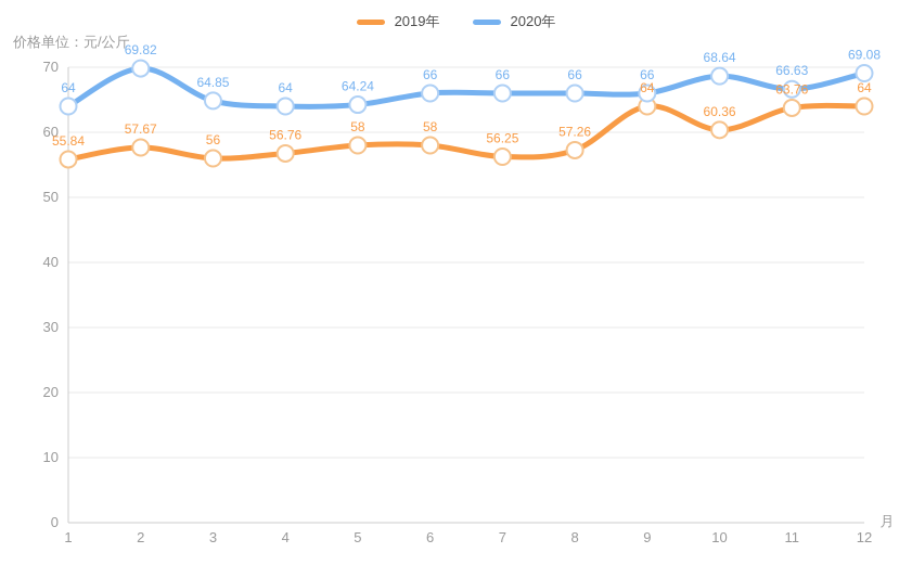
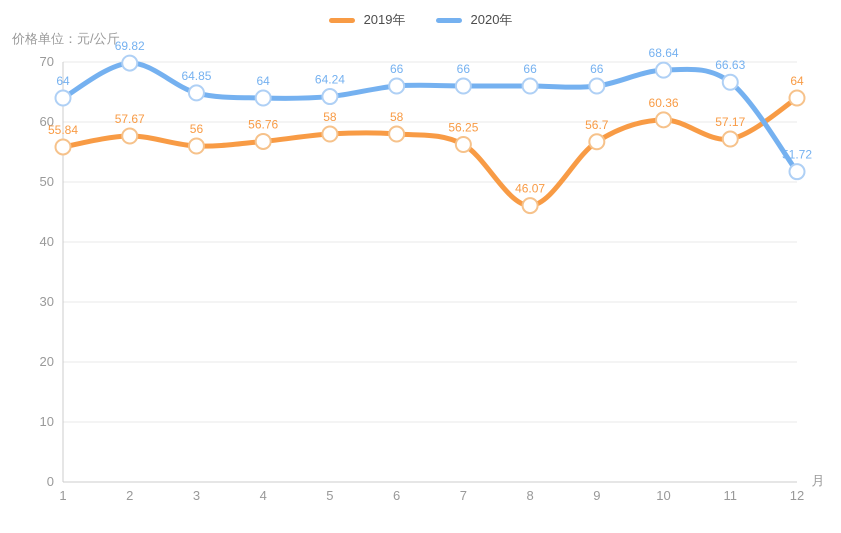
2019年/8: 57.26 -> 46.07
2019年/9: 64 -> 56.7
2019年/11: 63.76 -> 57.17
2020年/12: 69.08 -> 51.72
